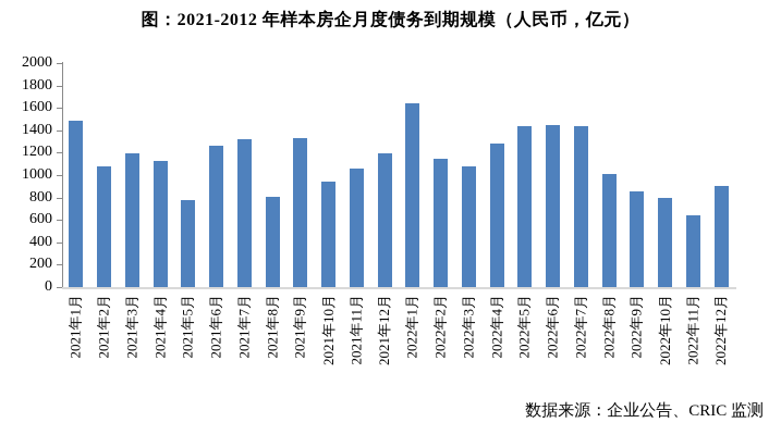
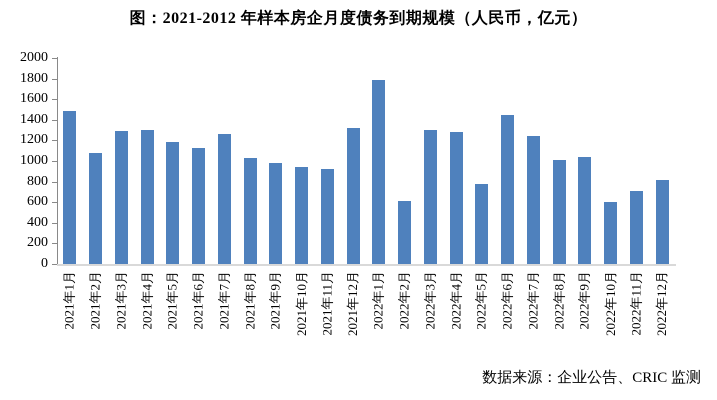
2021年3月: 1190 -> 1290
2021年4月: 1130 -> 1300
2021年5月: 780 -> 1180
2021年6月: 1260 -> 1130
2021年7月: 1320 -> 1260
2021年8月: 810 -> 1020
2021年9月: 1330 -> 980
2021年11月: 1060 -> 920
2021年12月: 1190 -> 1320
2022年1月: 1640 -> 1790
2022年2月: 1150 -> 620
2022年3月: 1080 -> 1300
2022年5月: 1440 -> 780
2022年7月: 1440 -> 1240
2022年9月: 850 -> 1040
2022年10月: 800 -> 600
2022年11月: 640 -> 710
2022年12月: 900 -> 820
